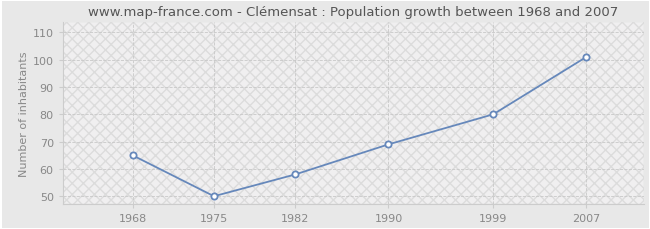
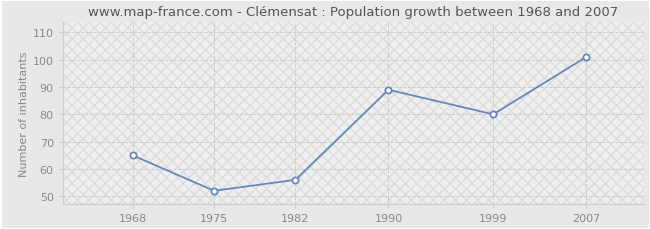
1975: 50 -> 52
1982: 58 -> 56
1990: 69 -> 89
